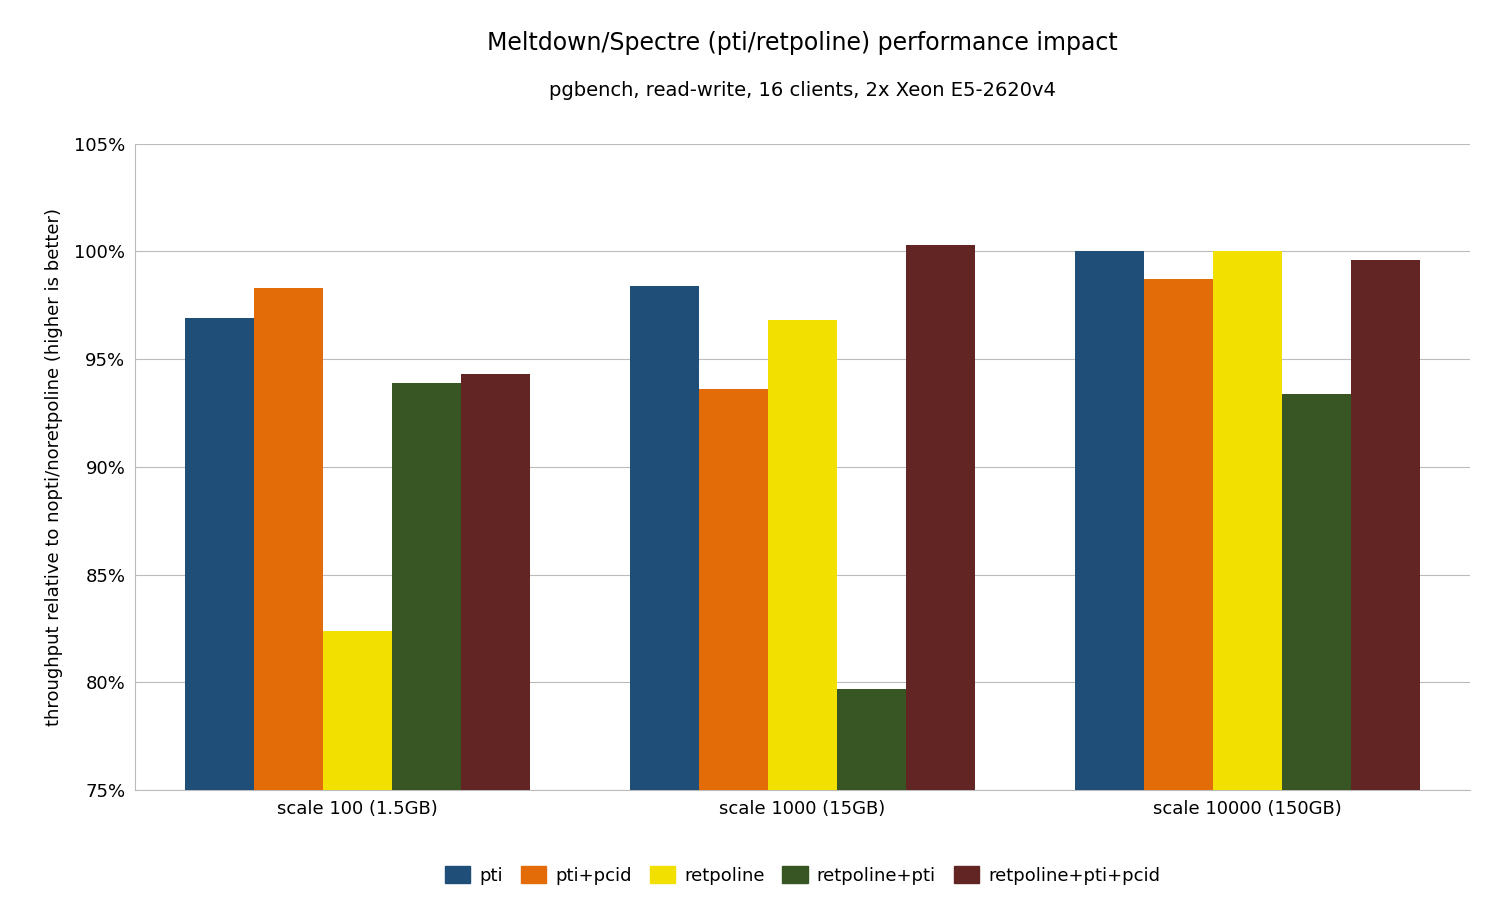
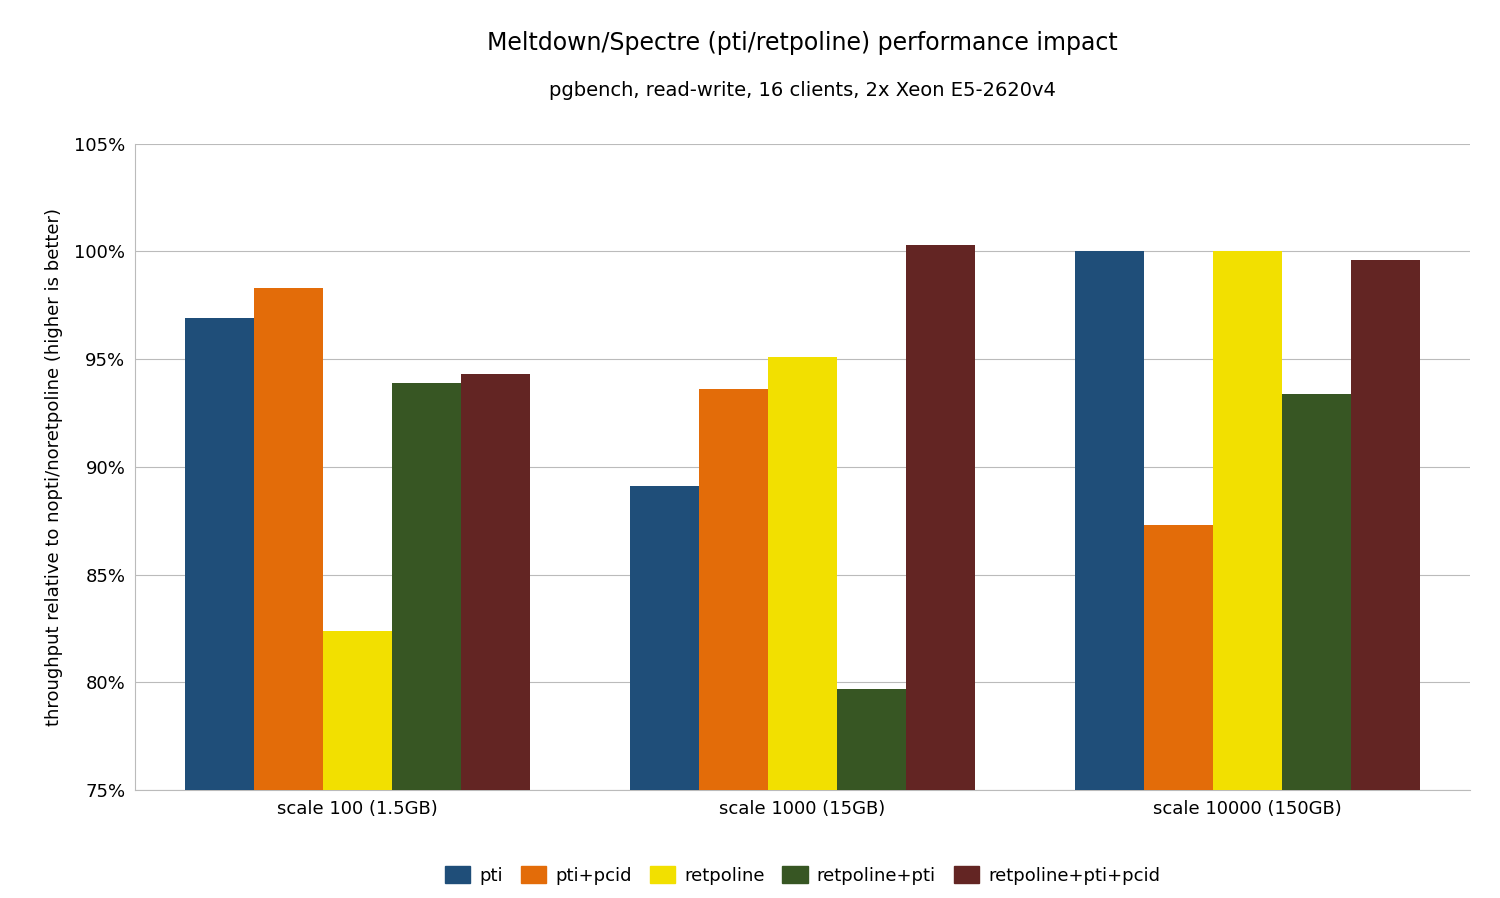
pti/scale 1000 (15GB): 98.4% -> 89.1%
retpoline/scale 1000 (15GB): 96.8% -> 95.1%
pti+pcid/scale 10000 (150GB): 98.7% -> 87.3%
